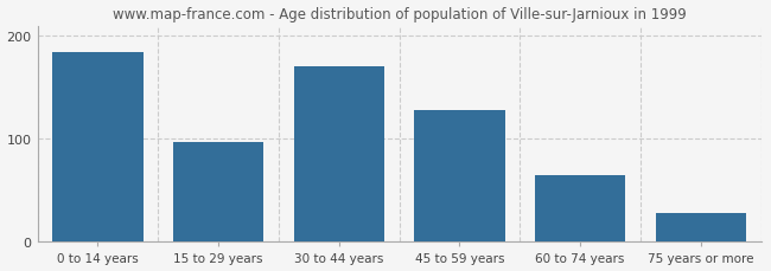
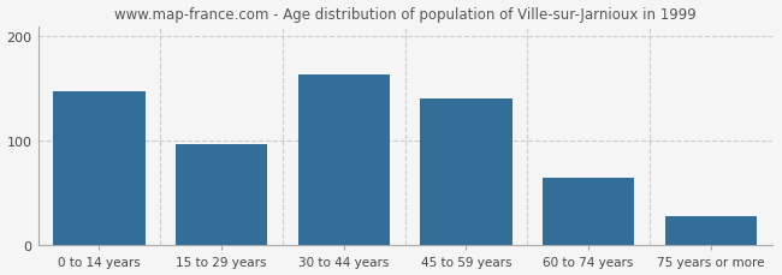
0 to 14 years: 184 -> 148
30 to 44 years: 170 -> 163
45 to 59 years: 128 -> 140
